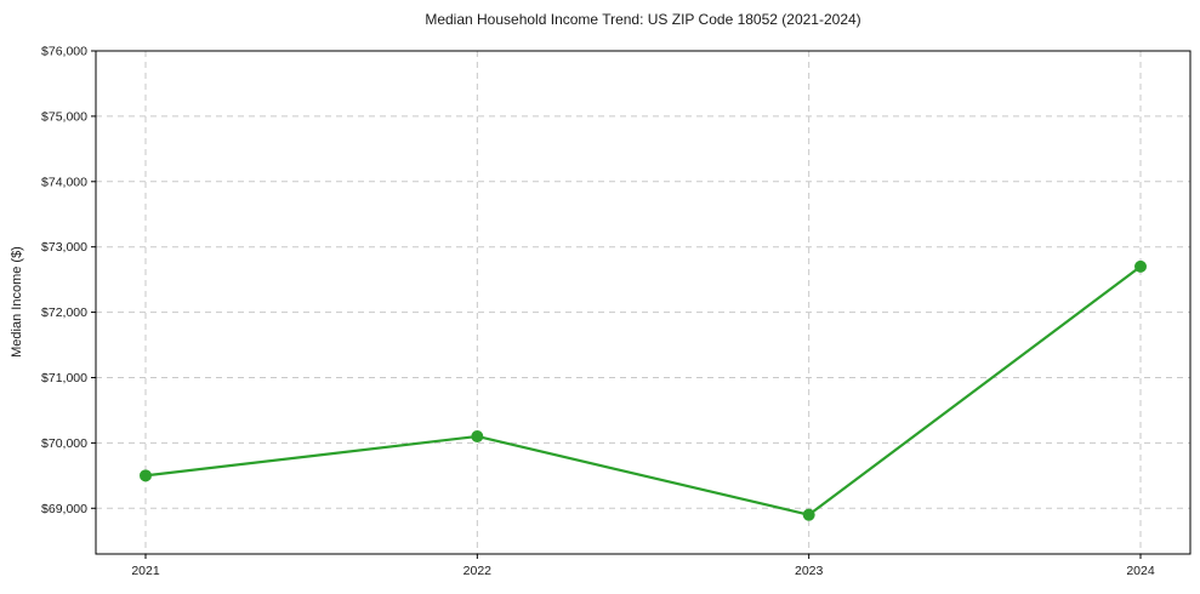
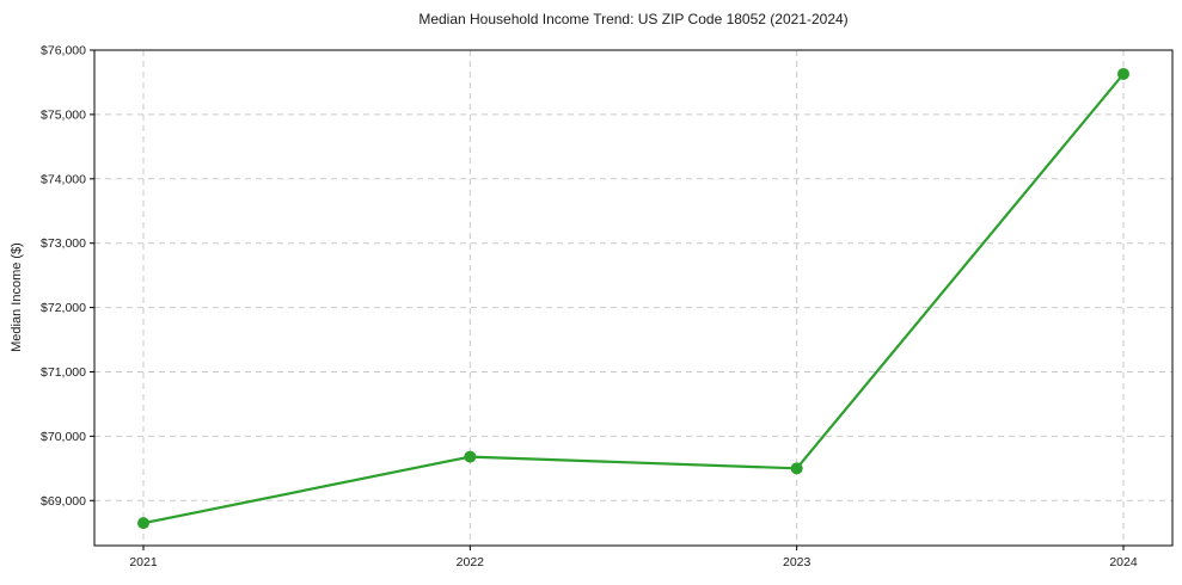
2021: $69500 -> $68600
2022: $70100 -> $69700
2023: $68900 -> $69500
2024: $72700 -> $75600
